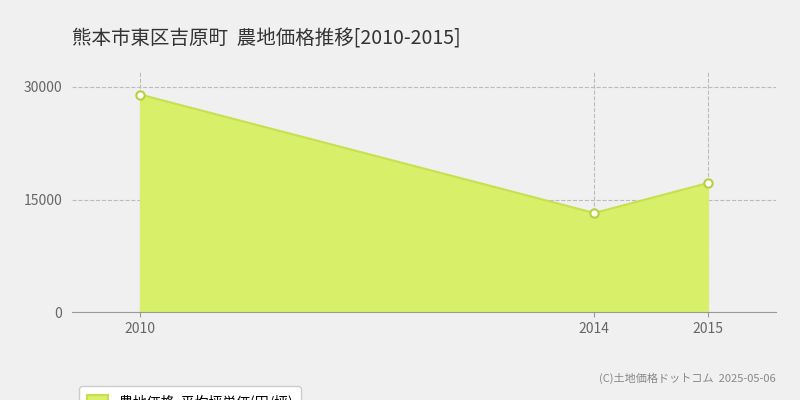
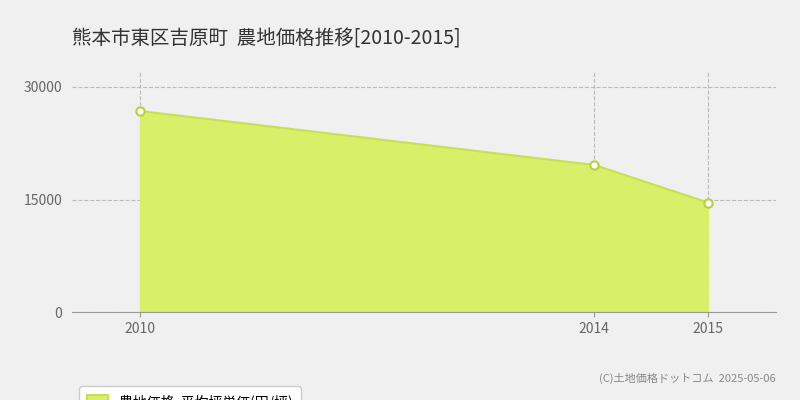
2010: 29000 -> 26800
2014: 13200 -> 19600
2015: 17200 -> 14600
